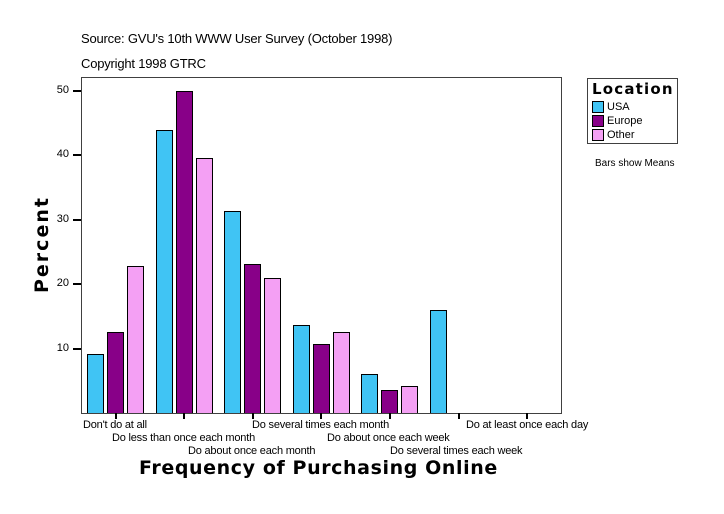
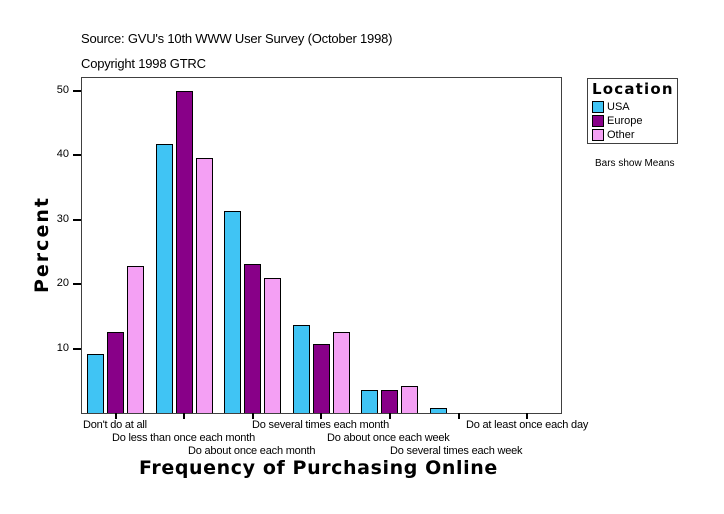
USA/Do less than once each month: 44 -> 42
USA/Do about once each week: 6 -> 4
USA/Do several times each week: 16 -> 1
